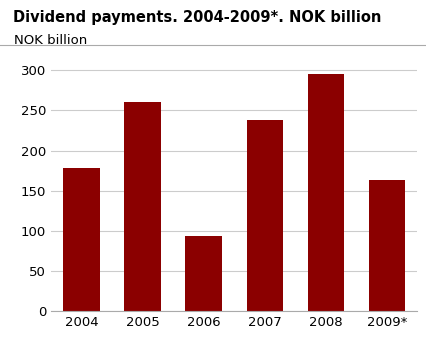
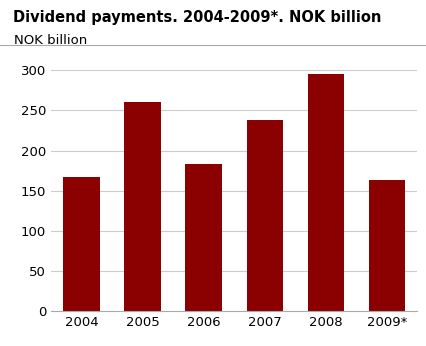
2004: 178 -> 167
2006: 94 -> 184
